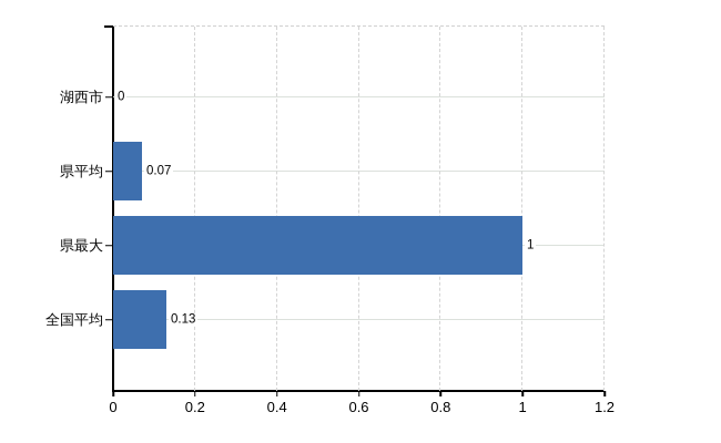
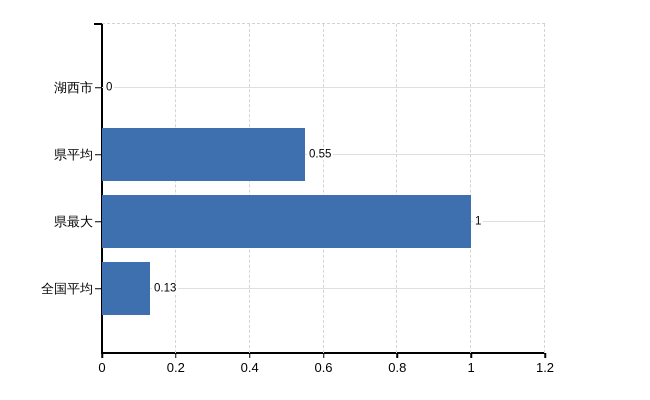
県平均: 0.07 -> 0.55
